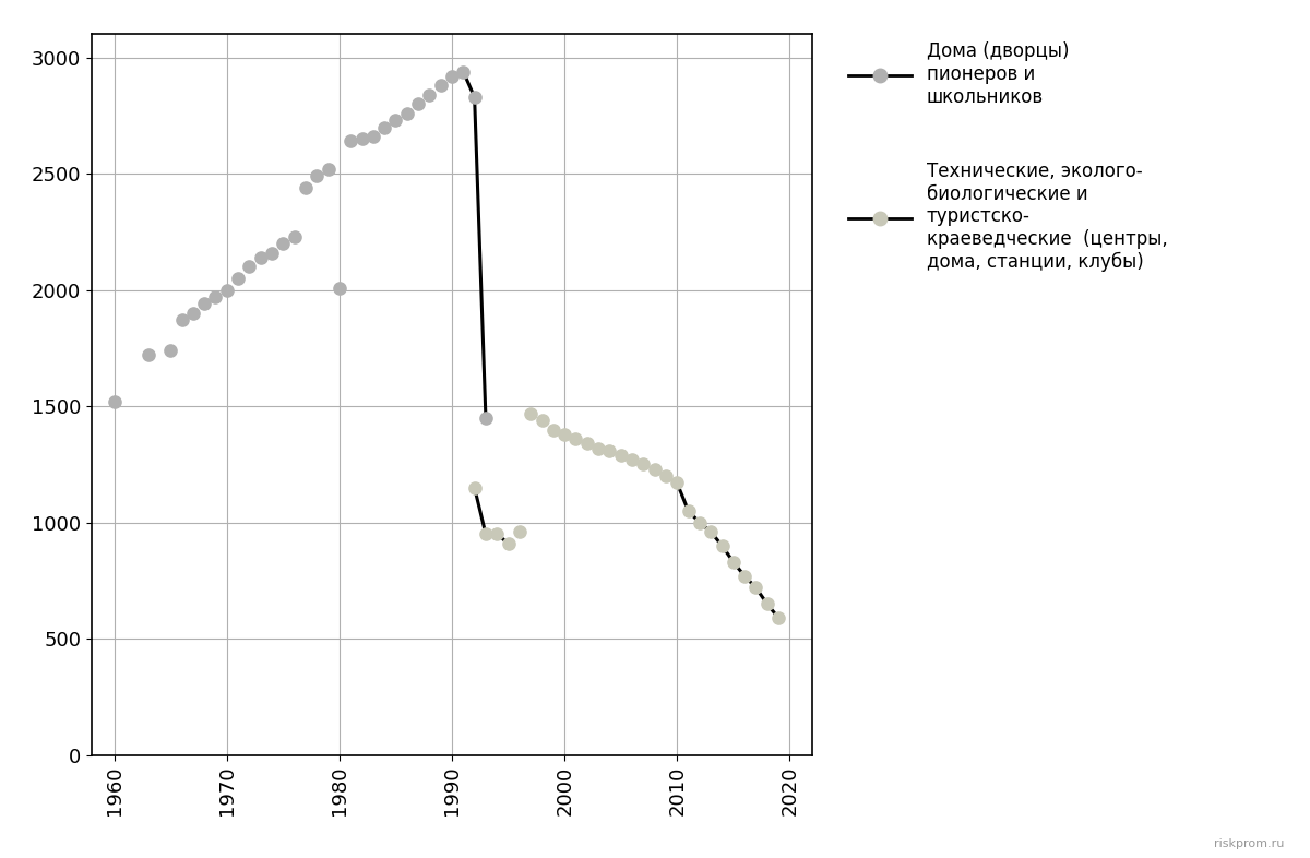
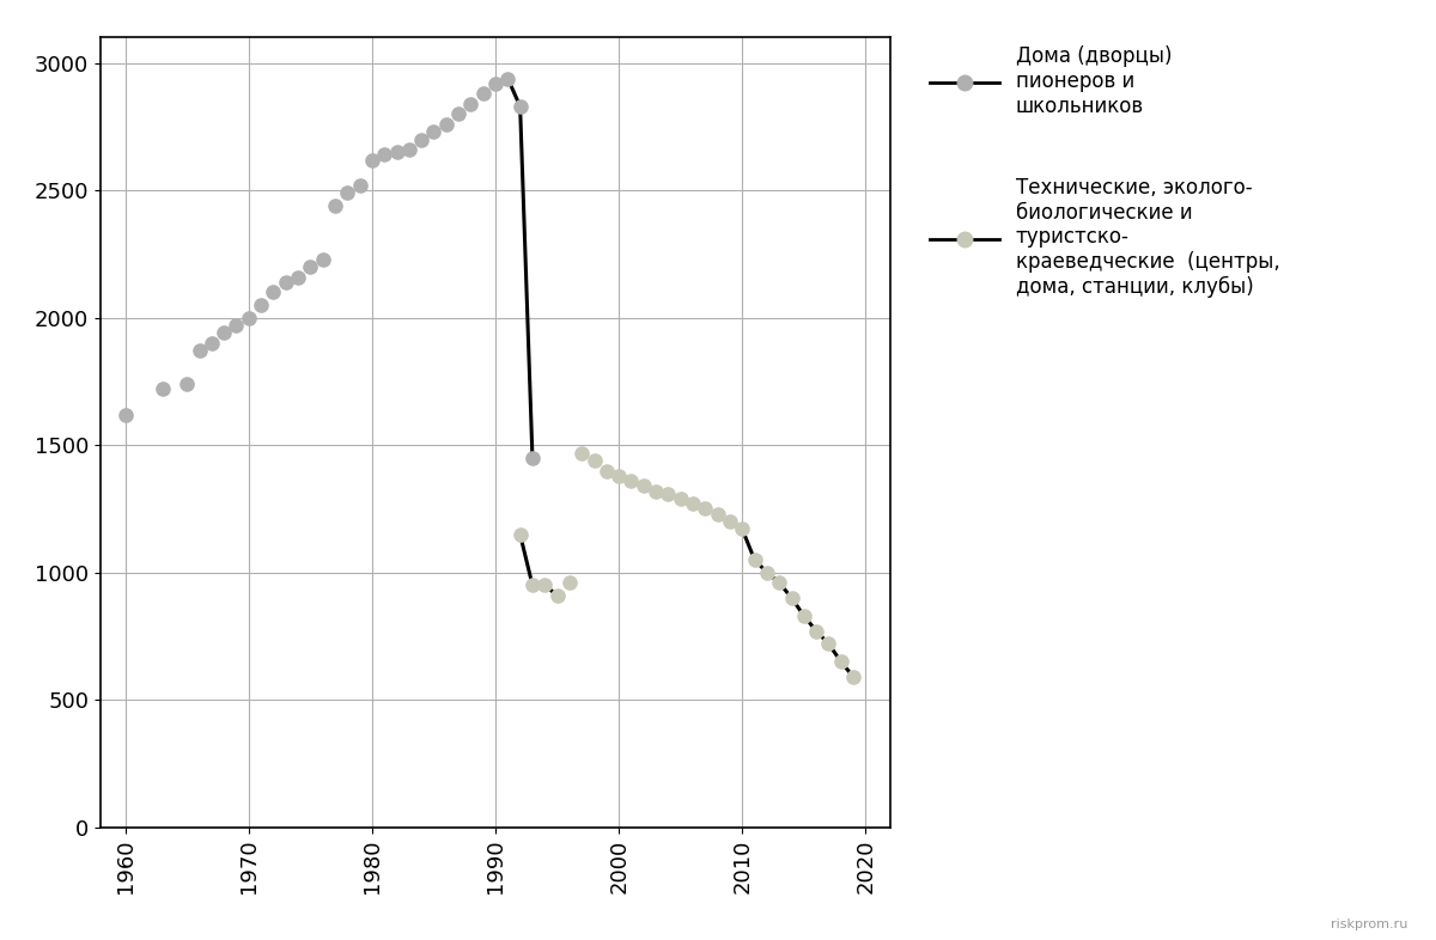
Дома (дворцы) пионеров и школьников/1960: 1520 -> 1620
Дома (дворцы) пионеров и школьников/1980: 2010 -> 2620
